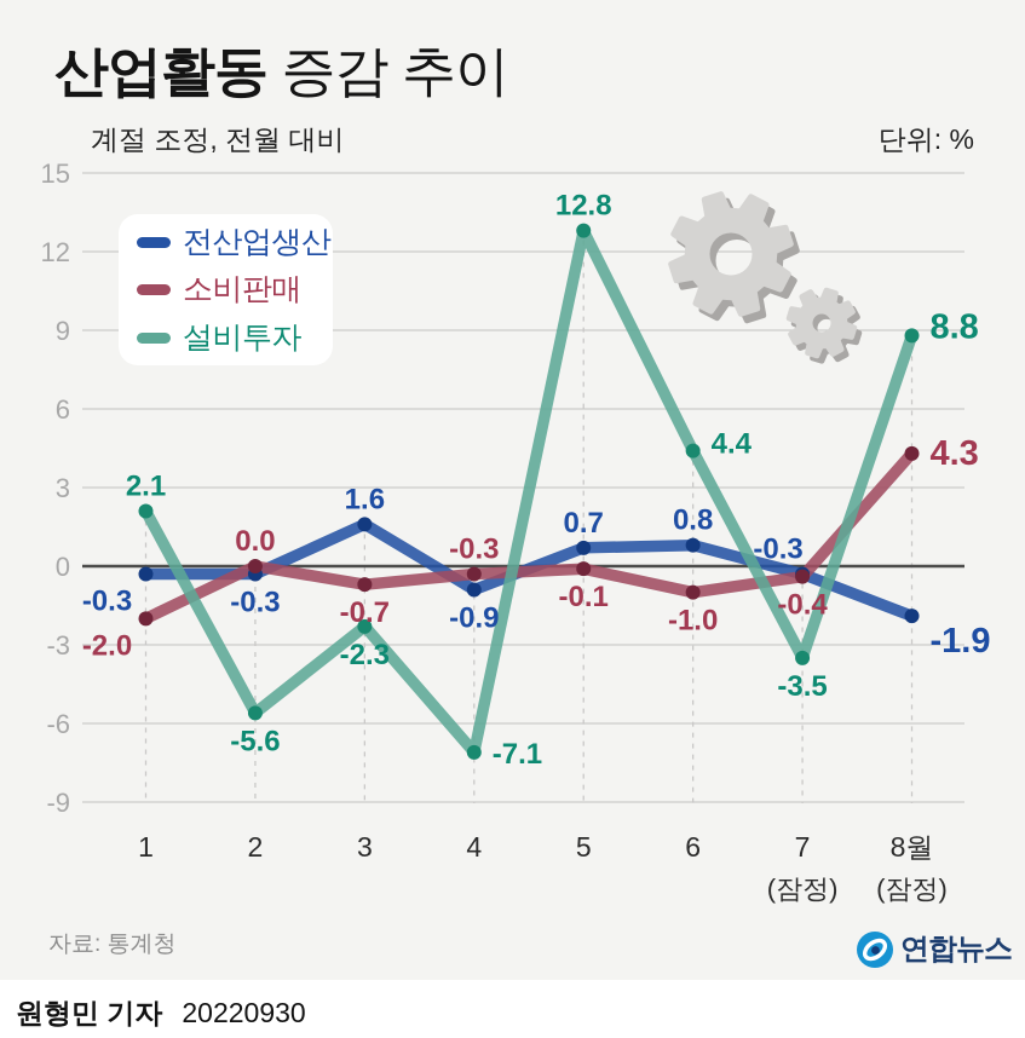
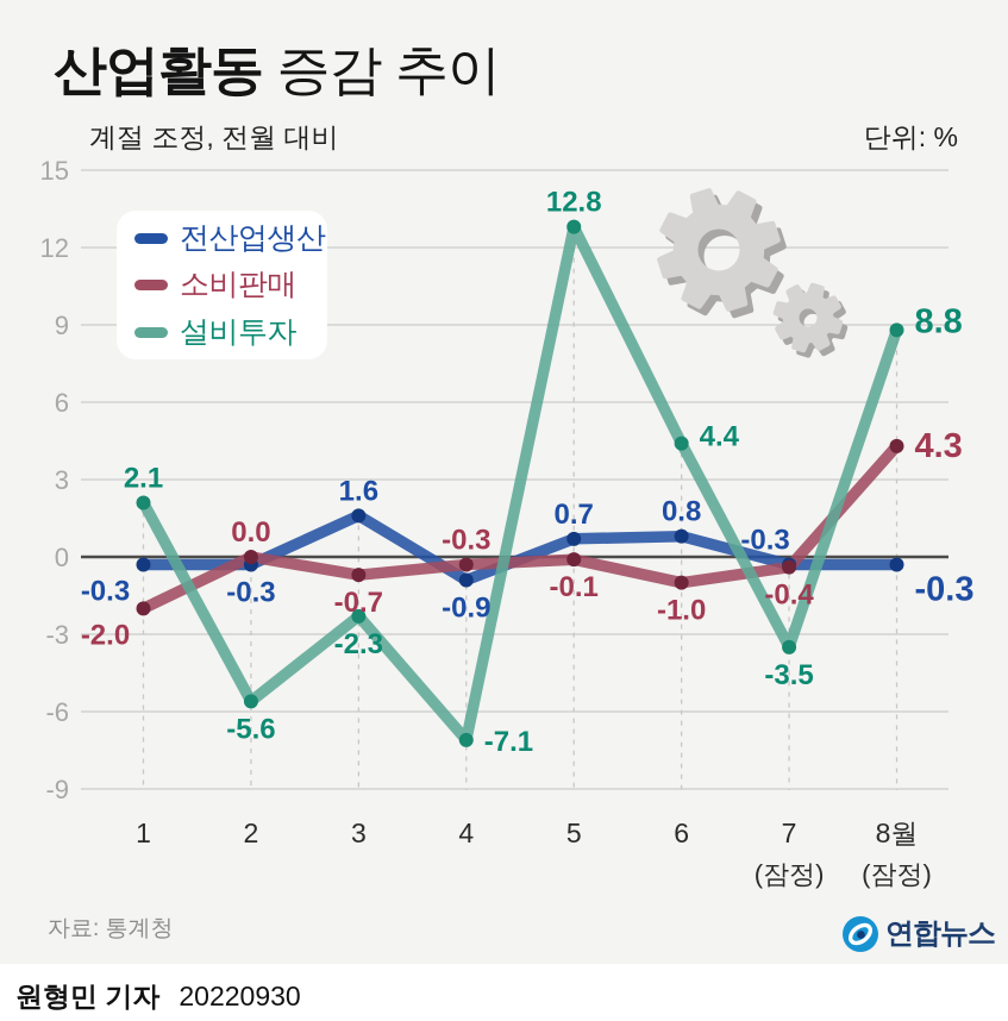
전산업생산/8월: -1.9 -> -0.3
